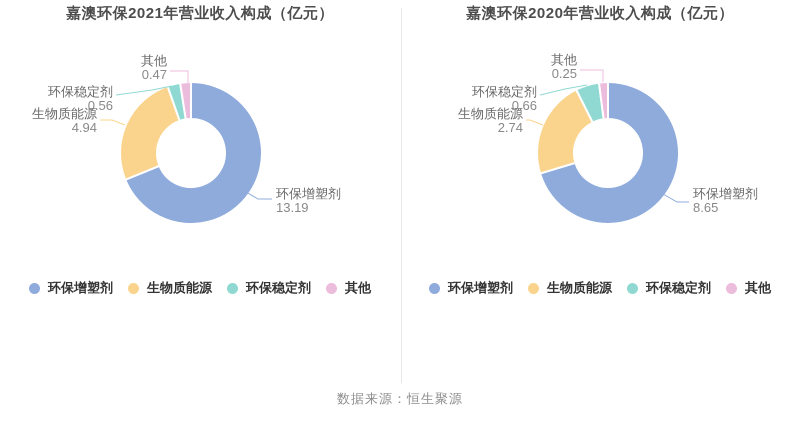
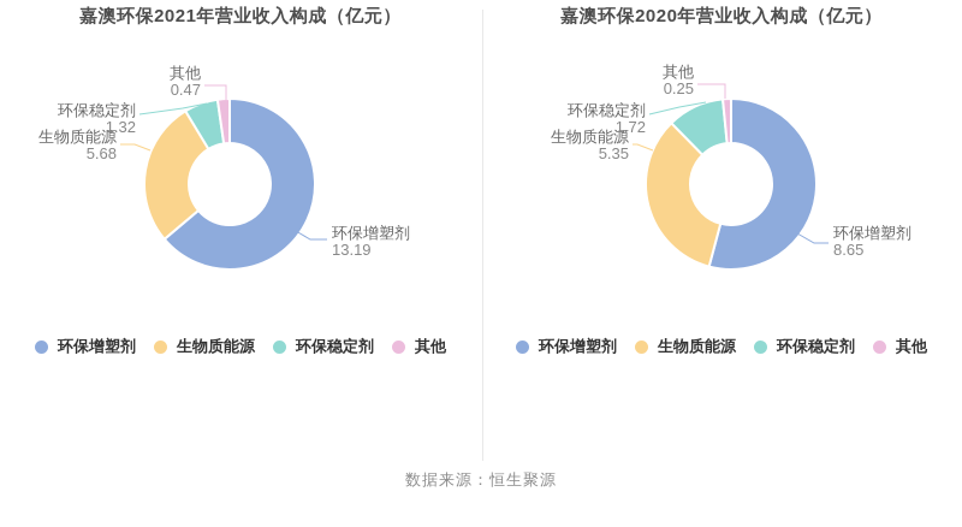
嘉澳环保2021年营业收入构成（亿元）/生物质能源: 4.94 -> 5.68
嘉澳环保2021年营业收入构成（亿元）/环保稳定剂: 0.56 -> 1.32
嘉澳环保2020年营业收入构成（亿元）/生物质能源: 2.74 -> 5.35
嘉澳环保2020年营业收入构成（亿元）/环保稳定剂: 0.66 -> 1.72
